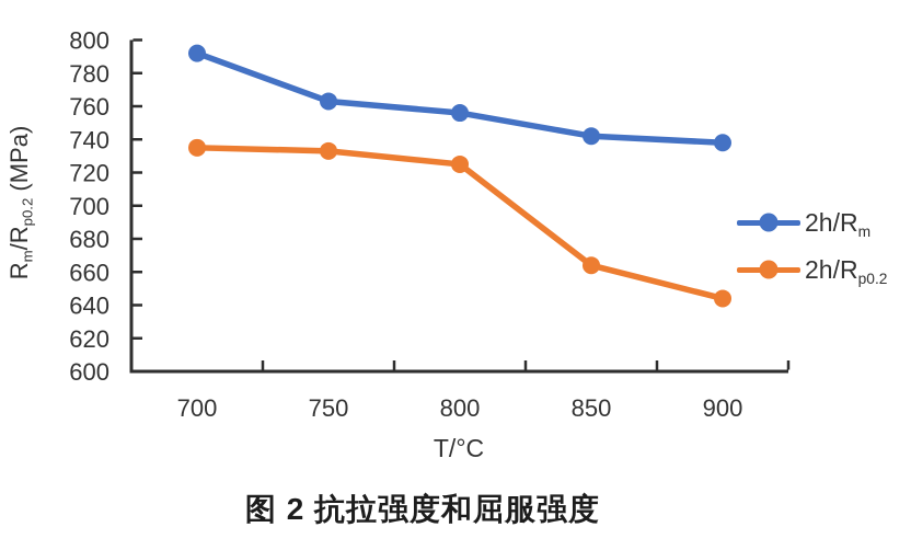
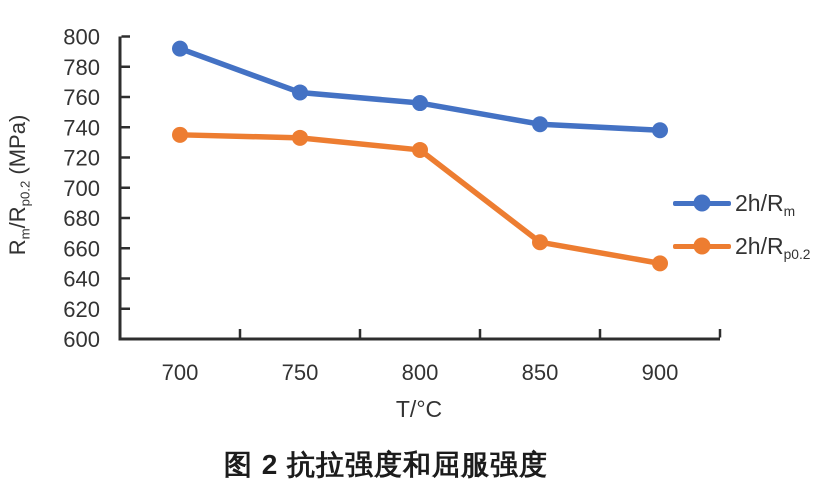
2h/Rp0.2/900: 644 -> 650
